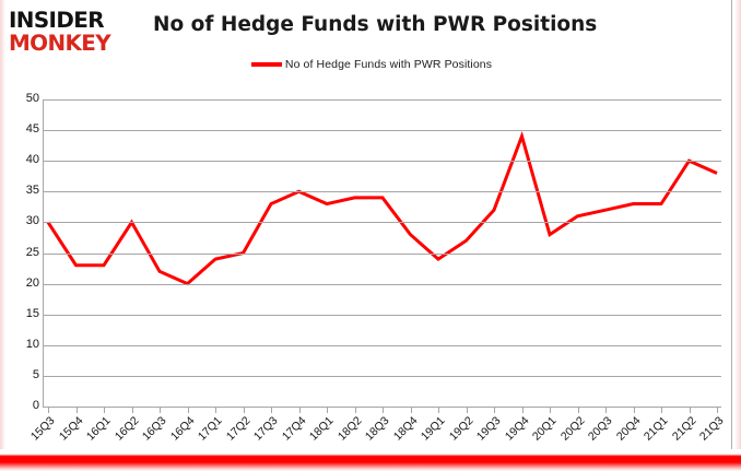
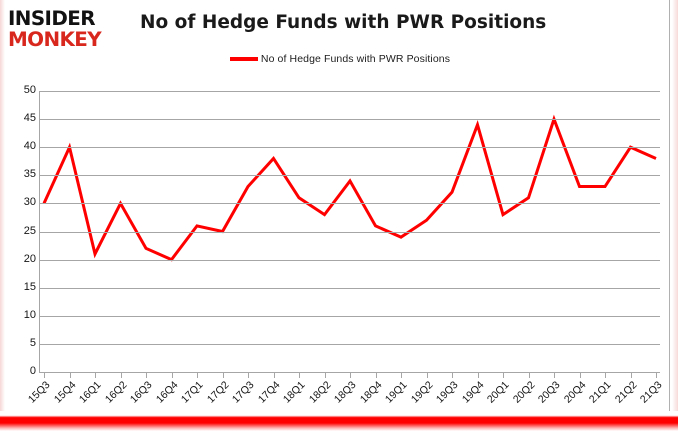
15Q4: 23 -> 40
16Q1: 23 -> 21
17Q1: 24 -> 26
17Q4: 35 -> 38
18Q1: 33 -> 31
18Q2: 34 -> 28
18Q4: 28 -> 26
20Q3: 32 -> 45
